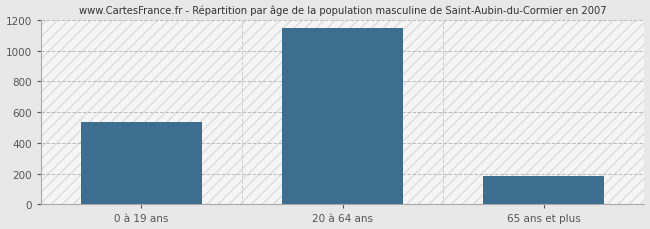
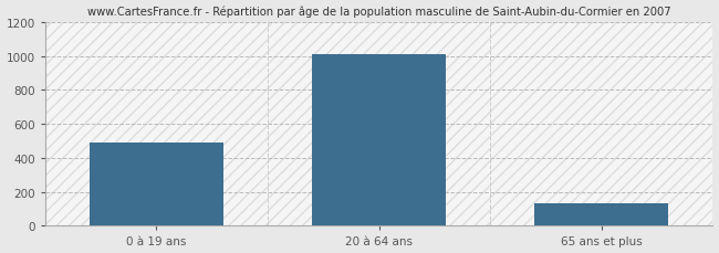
0 à 19 ans: 540 -> 490
20 à 64 ans: 1150 -> 1010
65 ans et plus: 180 -> 130
